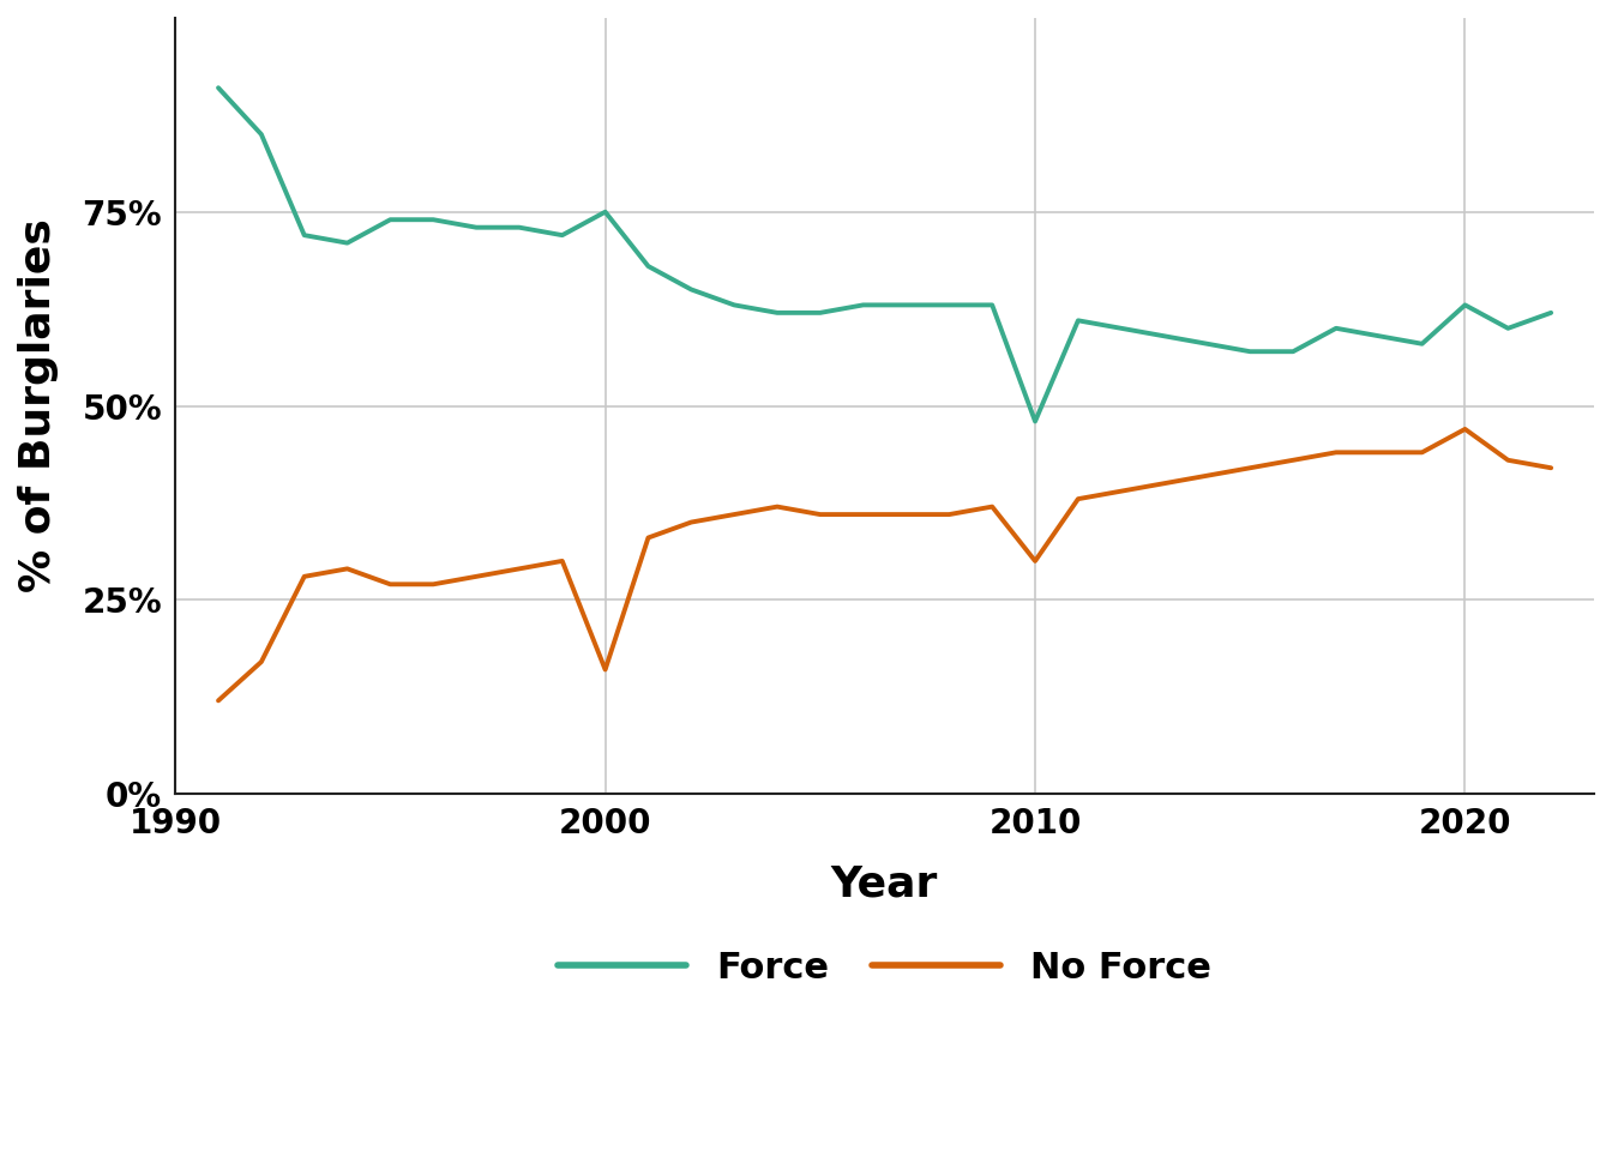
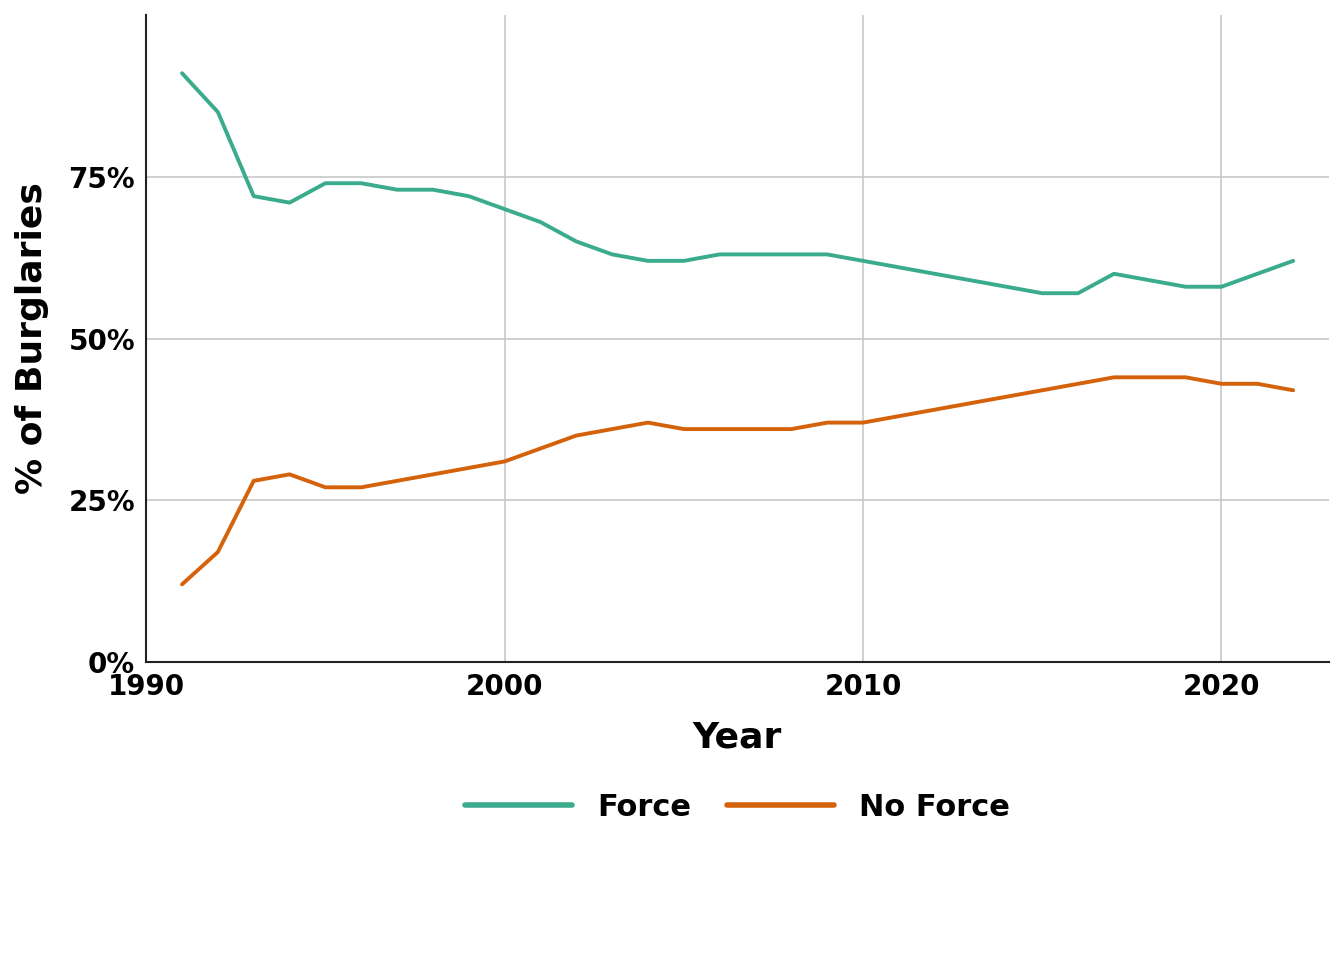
Force/2000: 75% -> 70%
No Force/2000: 16% -> 31%
Force/2010: 48% -> 62%
No Force/2010: 30% -> 37%
Force/2020: 63% -> 58%
No Force/2020: 47% -> 43%
